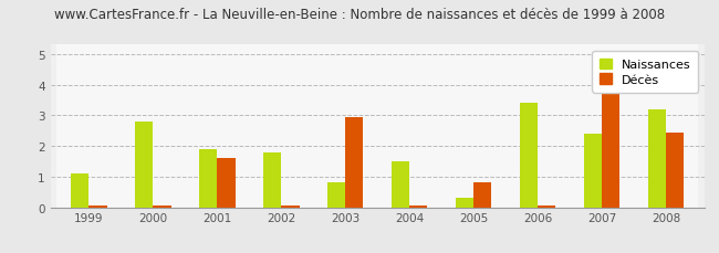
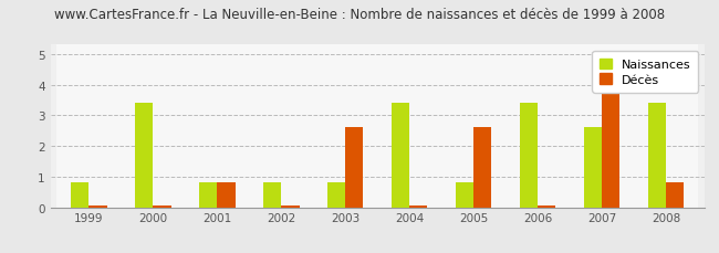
Naissances/1999: 1.1 -> 0.8
Naissances/2000: 2.8 -> 3.4
Naissances/2001: 1.9 -> 0.8
Décès/2001: 1.60 -> 0.80
Naissances/2002: 1.8 -> 0.8
Décès/2003: 2.95 -> 2.60
Naissances/2004: 1.5 -> 3.4
Naissances/2005: 0.3 -> 0.8
Décès/2005: 0.80 -> 2.60
Naissances/2007: 2.4 -> 2.6
Naissances/2008: 3.2 -> 3.4
Décès/2008: 2.45 -> 0.80
